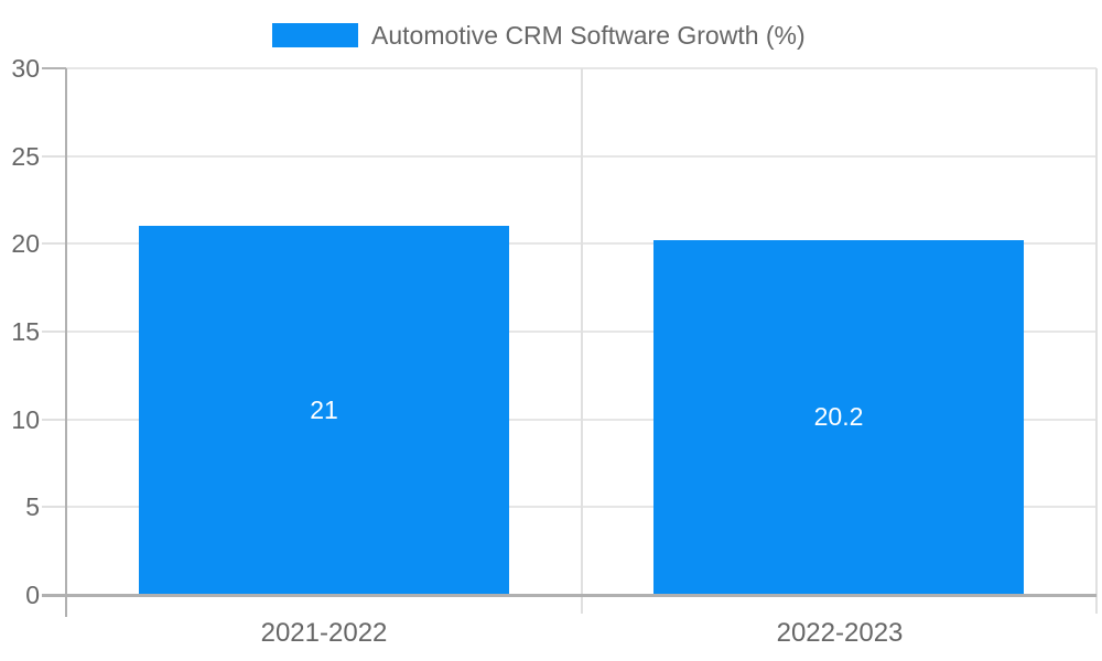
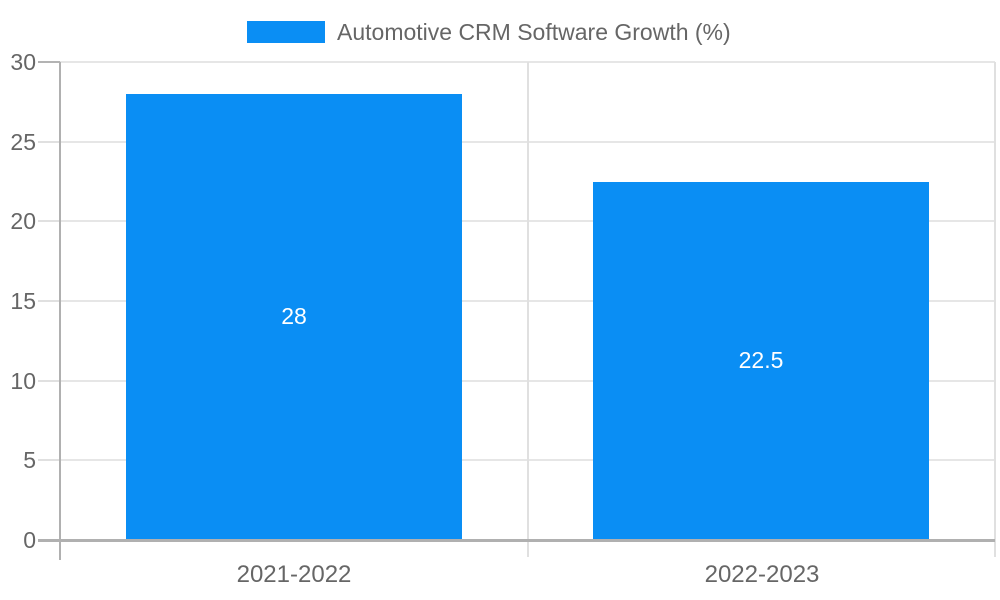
2021-2022: 21 -> 28
2022-2023: 20.2 -> 22.5
